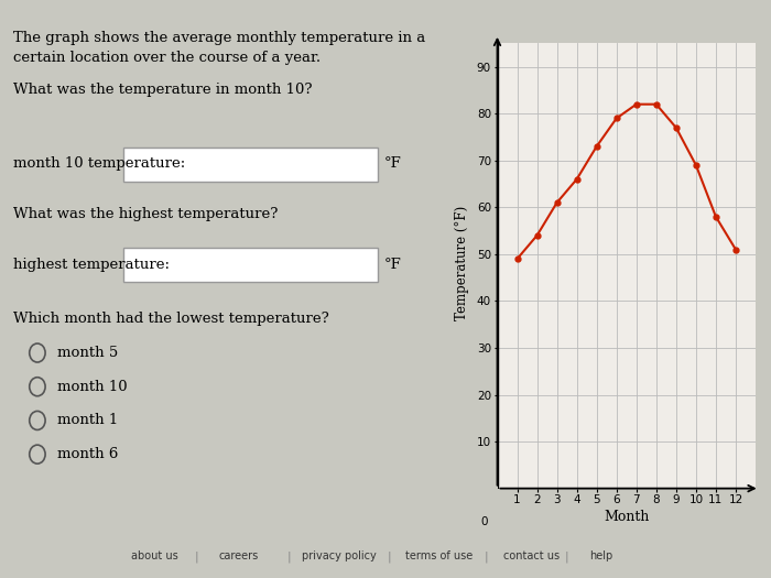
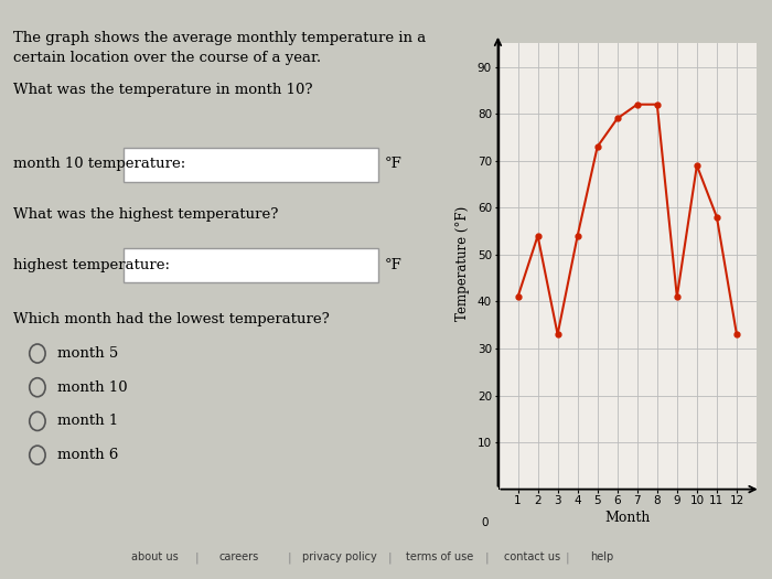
1: 49 -> 41
3: 61 -> 33
4: 66 -> 54
9: 77 -> 41
12: 51 -> 33
